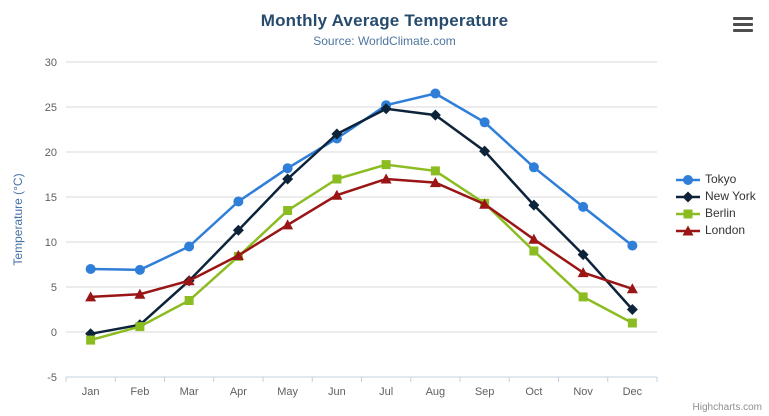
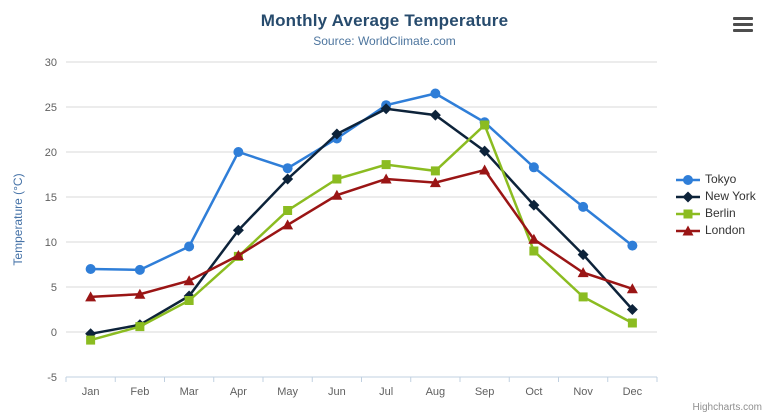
New York/Mar: 6 -> 4
Tokyo/Apr: 14 -> 20
Berlin/Sep: 14 -> 23
London/Sep: 14 -> 18
